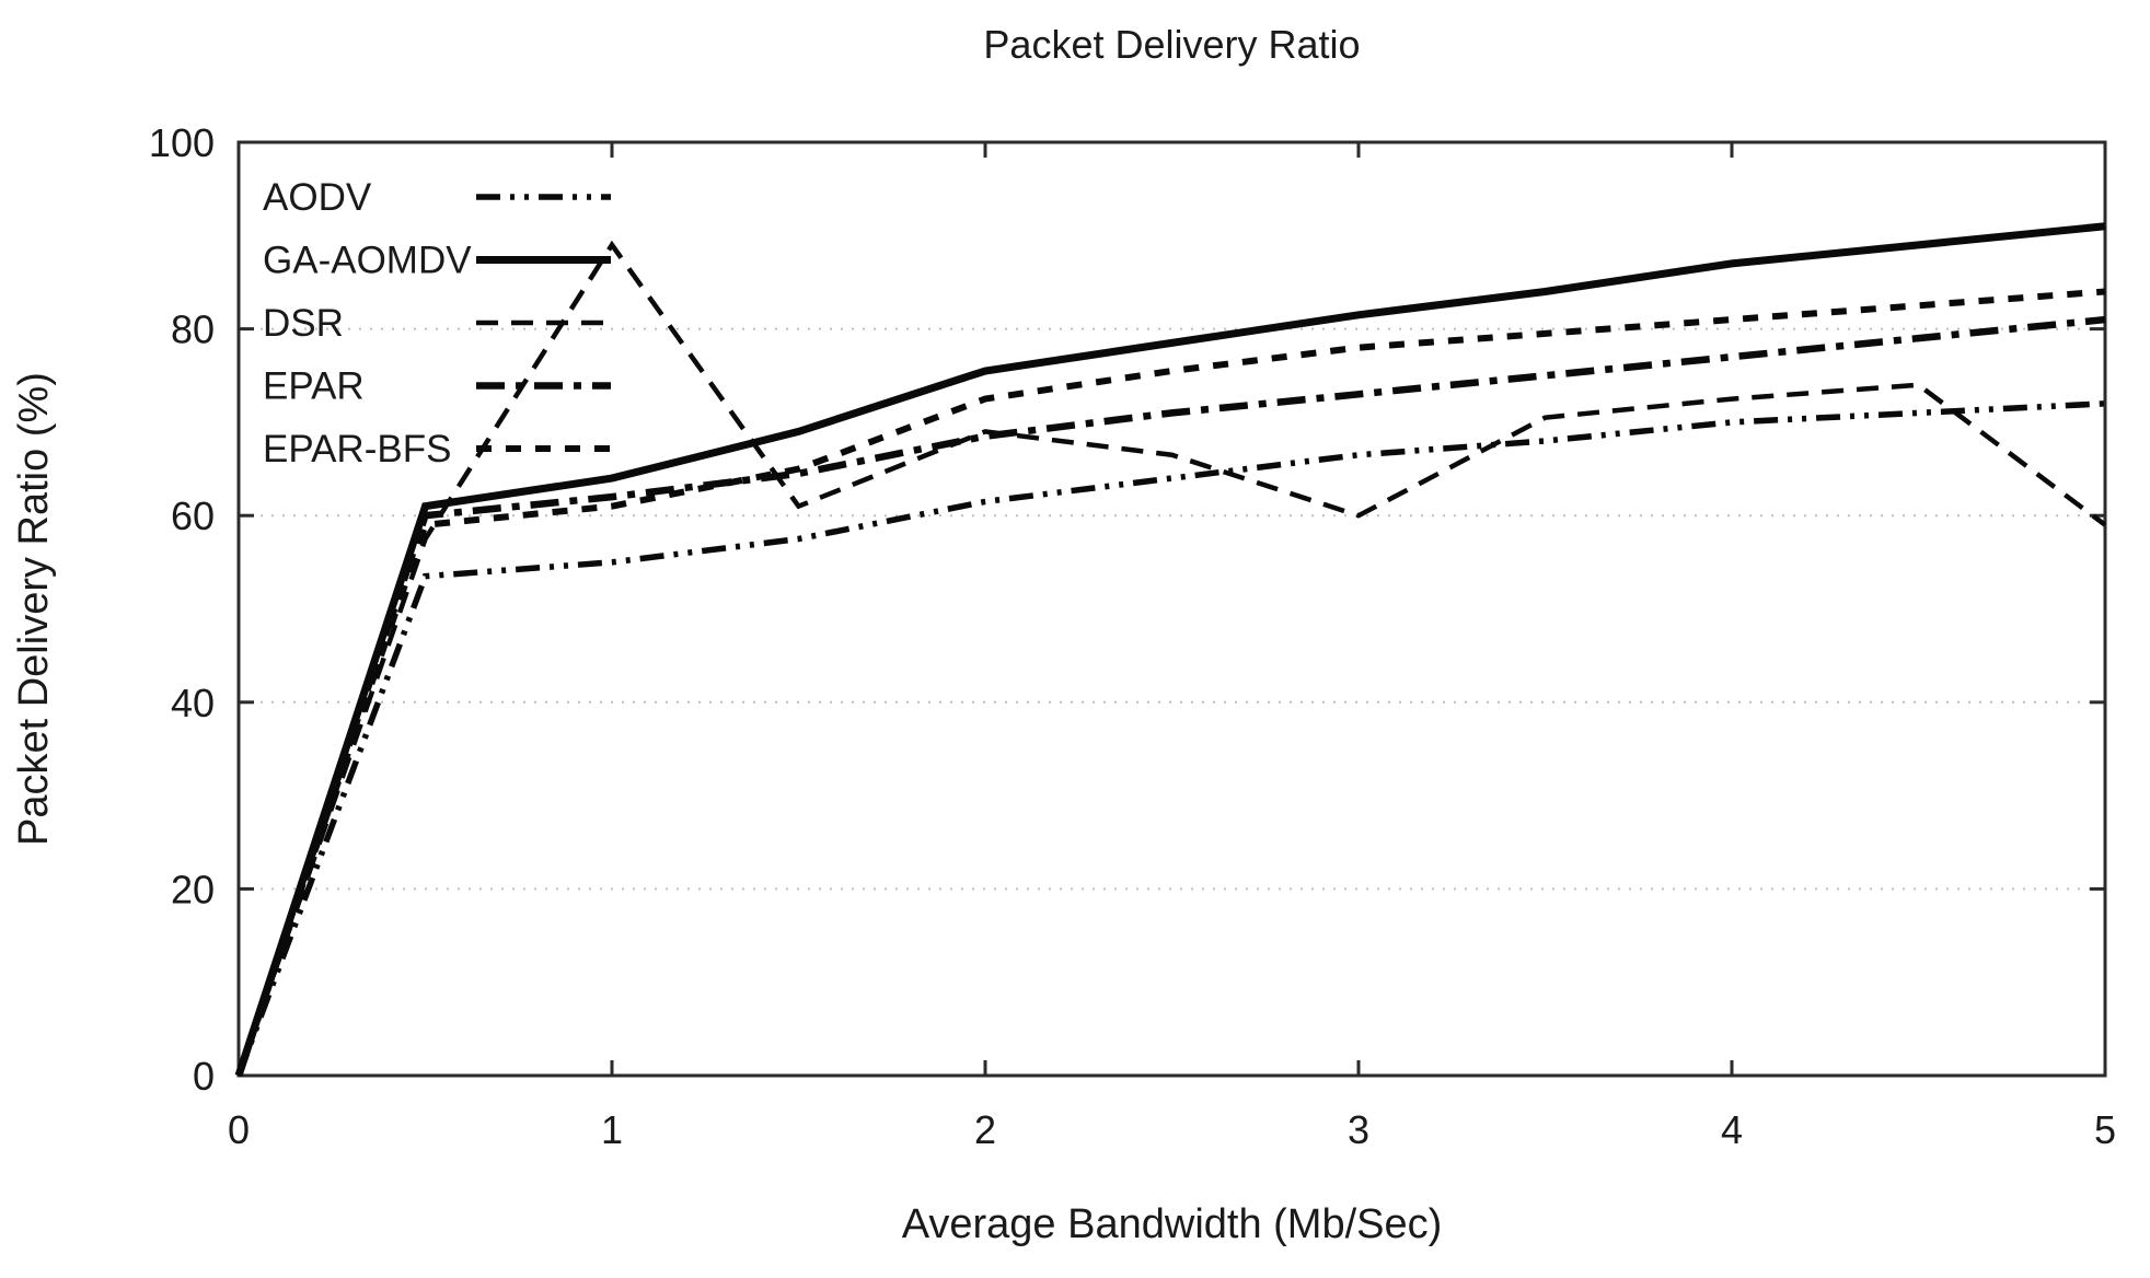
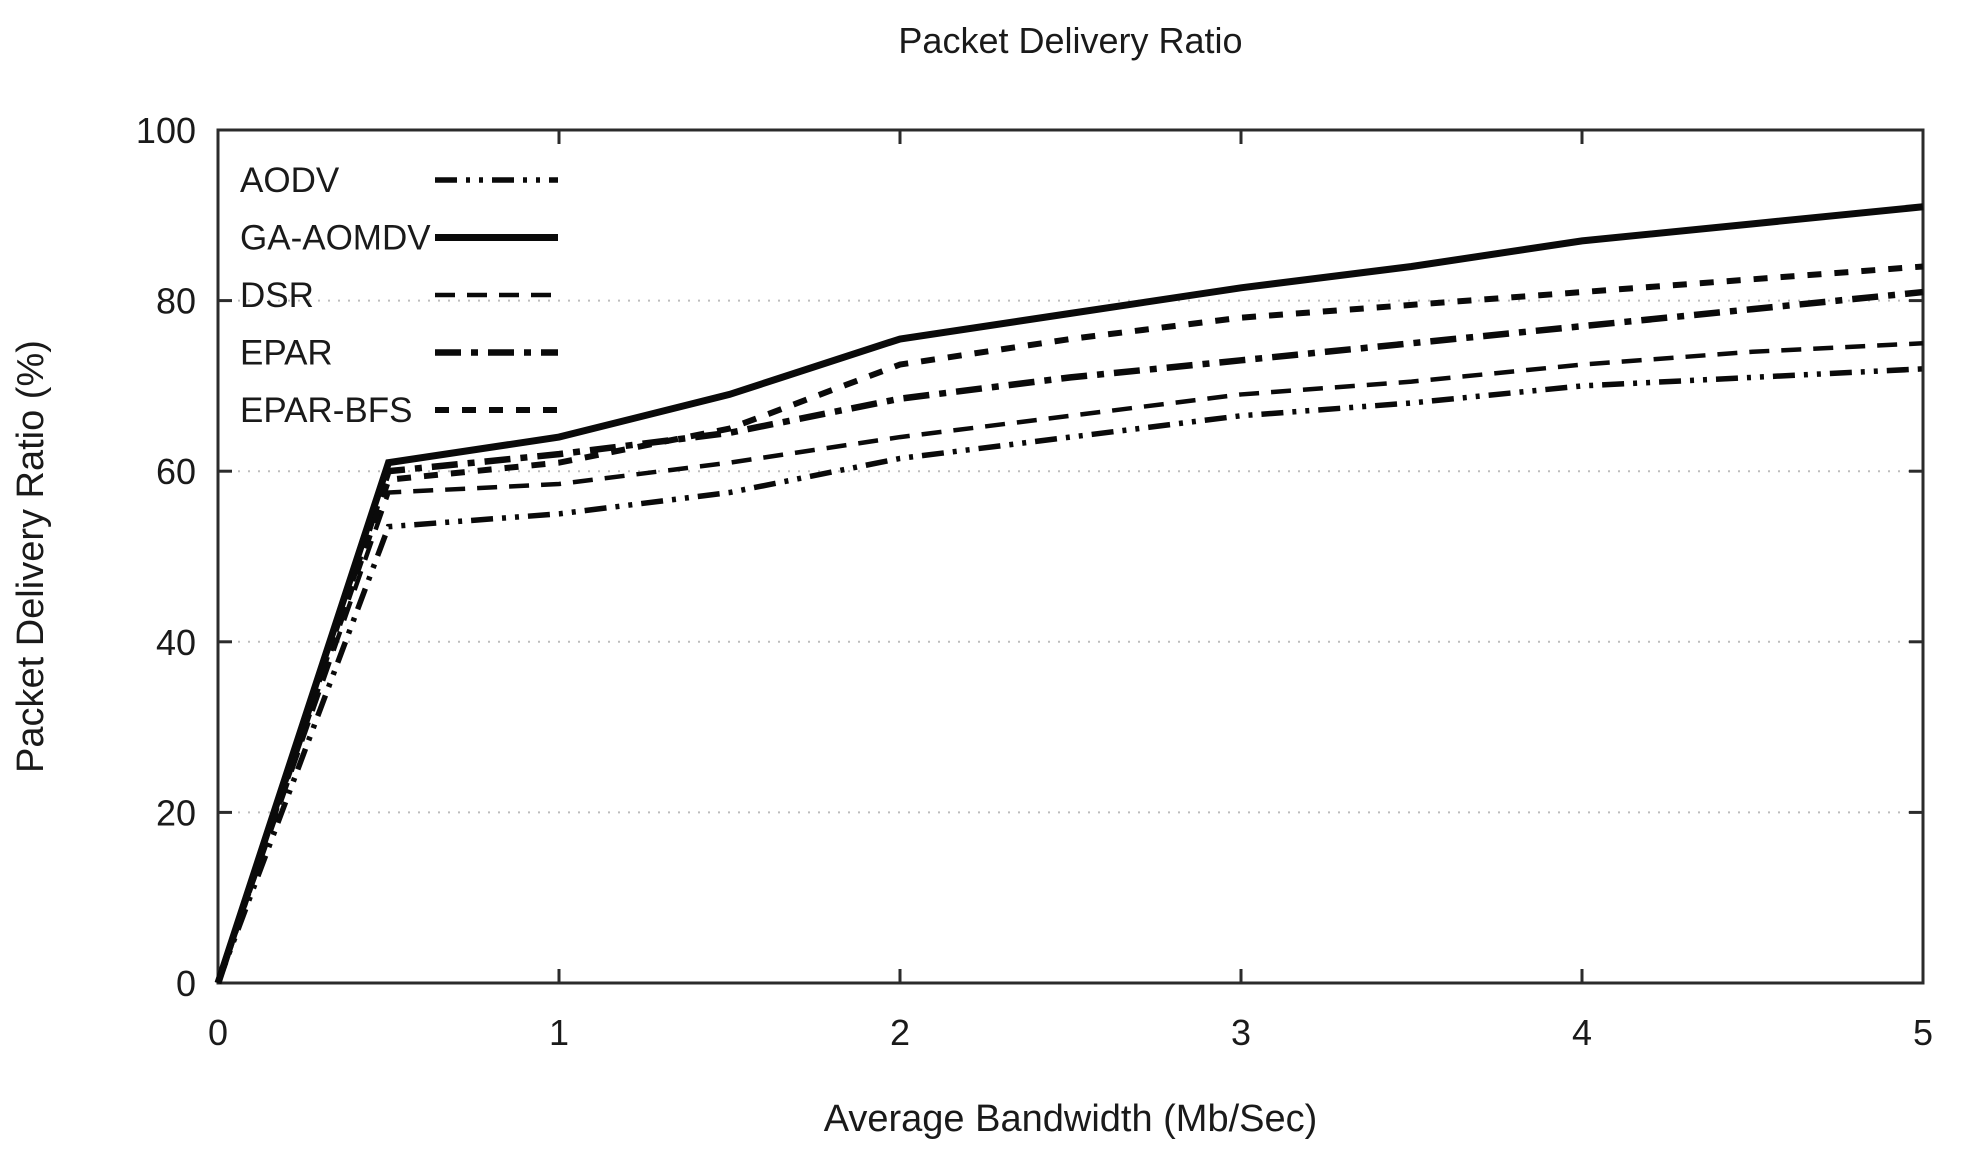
DSR/1: 89 -> 58
DSR/2: 69 -> 64
DSR/3: 60 -> 69
DSR/5: 59 -> 75
